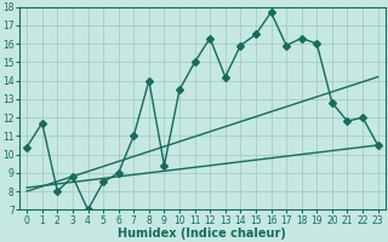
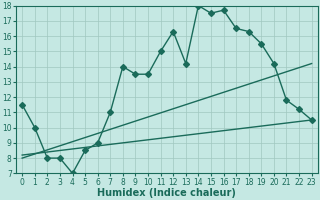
0: 10.4 -> 11.5
1: 11.7 -> 10.0
3: 8.8 -> 8.0
9: 9.4 -> 13.5
14: 15.9 -> 18.0
15: 16.5 -> 17.5
17: 15.9 -> 16.5
19: 16.0 -> 15.5
20: 12.8 -> 14.2
22: 12.0 -> 11.2
